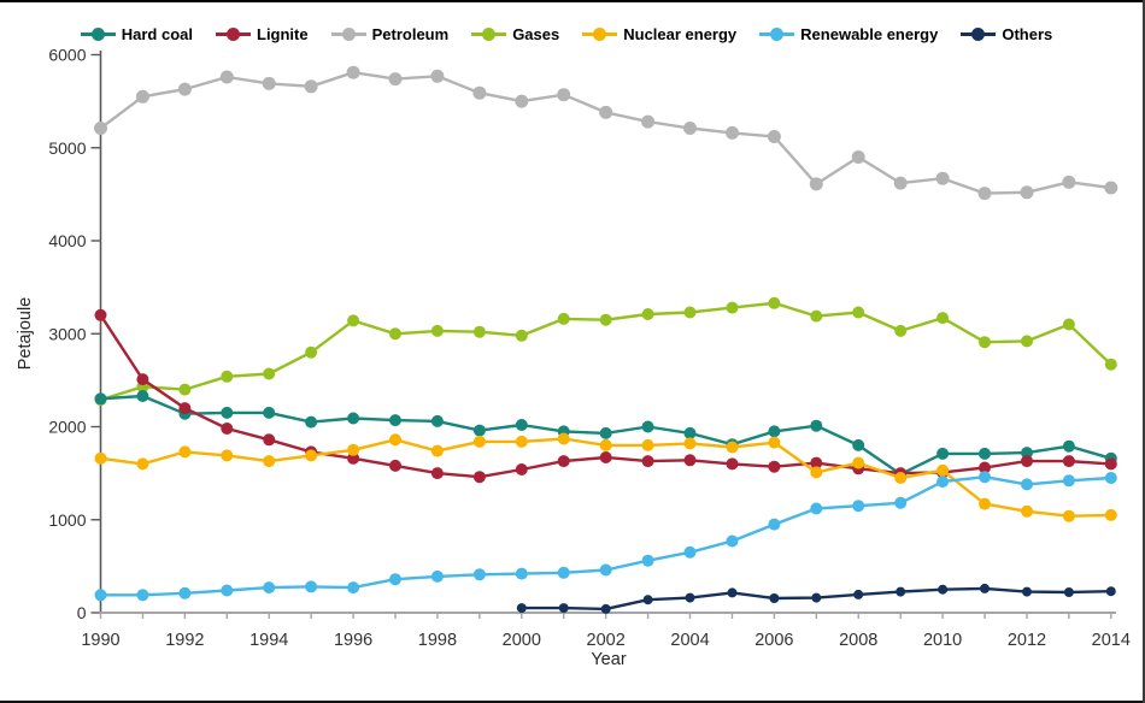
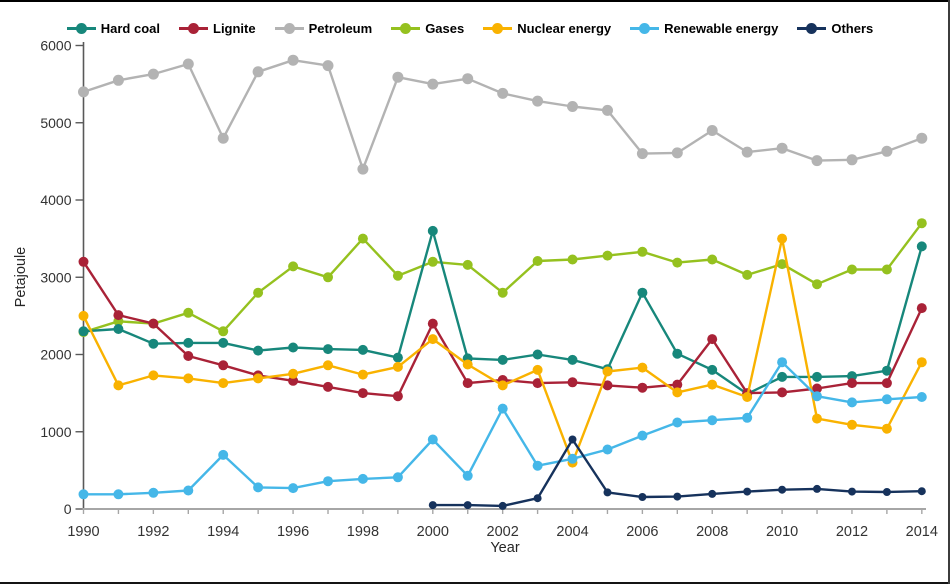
Petroleum/1990: 5200 -> 5400
Nuclear energy/1990: 1700 -> 2500
Lignite/1992: 2200 -> 2400
Petroleum/1994: 5700 -> 4800
Gases/1994: 2600 -> 2300
Renewable energy/1994: 300 -> 700
Petroleum/1998: 5800 -> 4400
Gases/1998: 3000 -> 3500
Hard coal/2000: 2000 -> 3600
Lignite/2000: 1500 -> 2400
Gases/2000: 3000 -> 3200
Nuclear energy/2000: 1800 -> 2200
Renewable energy/2000: 400 -> 900
Gases/2002: 3200 -> 2800
Nuclear energy/2002: 1800 -> 1600
Renewable energy/2002: 500 -> 1300
Nuclear energy/2004: 1800 -> 600
Others/2004: 200 -> 900
Hard coal/2006: 2000 -> 2800
Petroleum/2006: 5100 -> 4600
Lignite/2008: 1600 -> 2200
Nuclear energy/2010: 1500 -> 3500
Renewable energy/2010: 1400 -> 1900
Gases/2012: 2900 -> 3100
Hard coal/2014: 1700 -> 3400
Lignite/2014: 1600 -> 2600
Petroleum/2014: 4600 -> 4800
Gases/2014: 2700 -> 3700
Nuclear energy/2014: 1000 -> 1900
